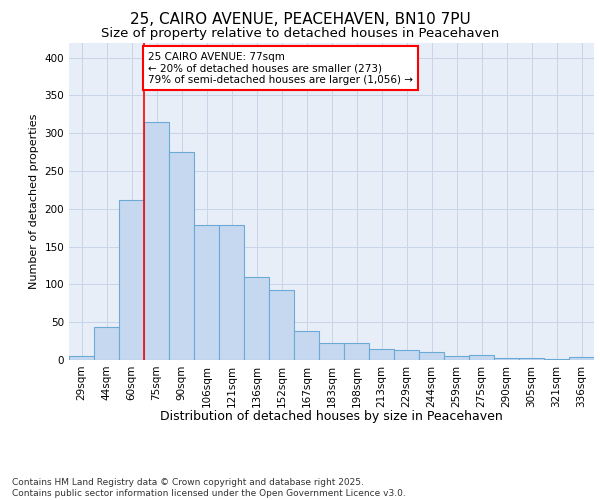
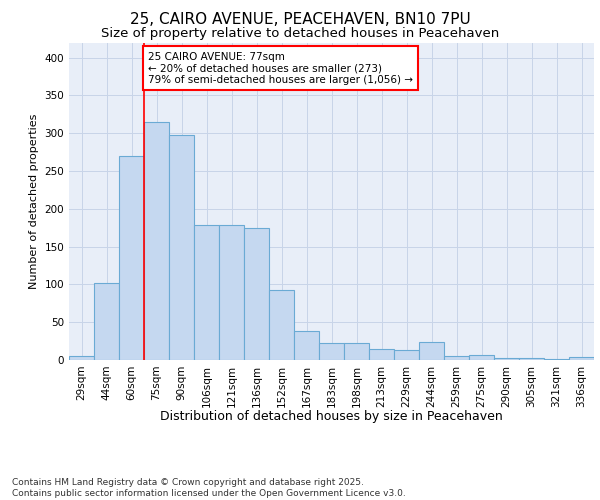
44sqm: 44 -> 102
60sqm: 212 -> 270
90sqm: 275 -> 298
136sqm: 110 -> 174
244sqm: 10 -> 24
